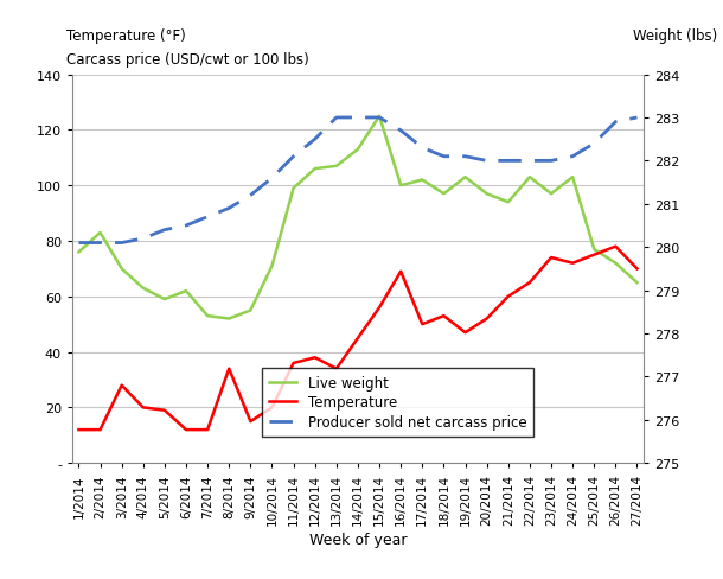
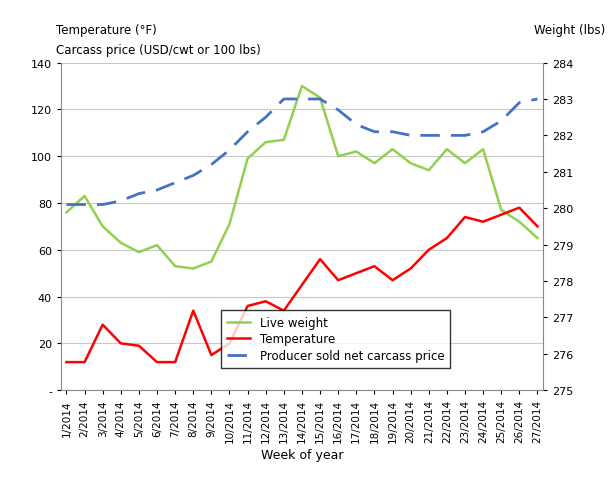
Live weight/14/2014: 113 -> 130
Temperature/16/2014: 69 -> 47
